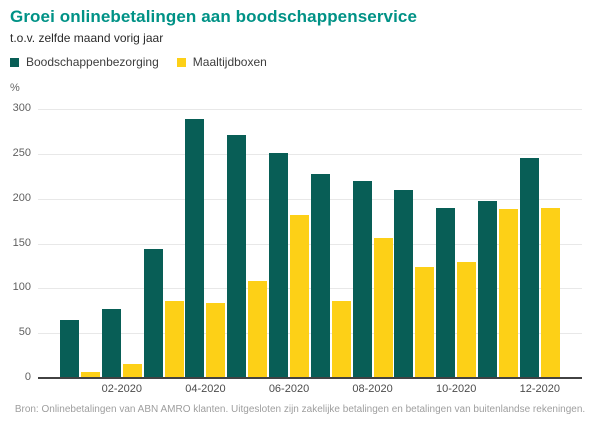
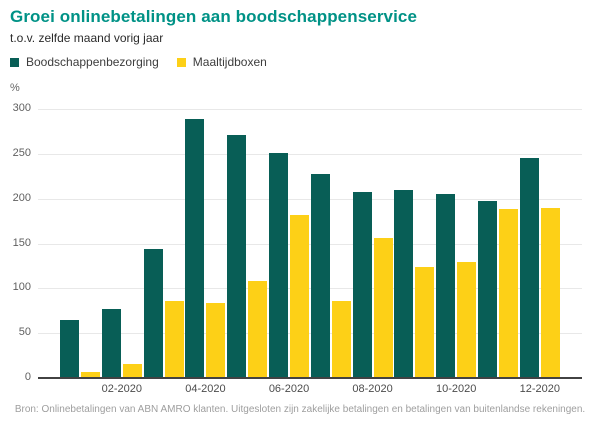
Boodschappenbezorging/08-2020: 220 -> 210
Boodschappenbezorging/10-2020: 190 -> 200
